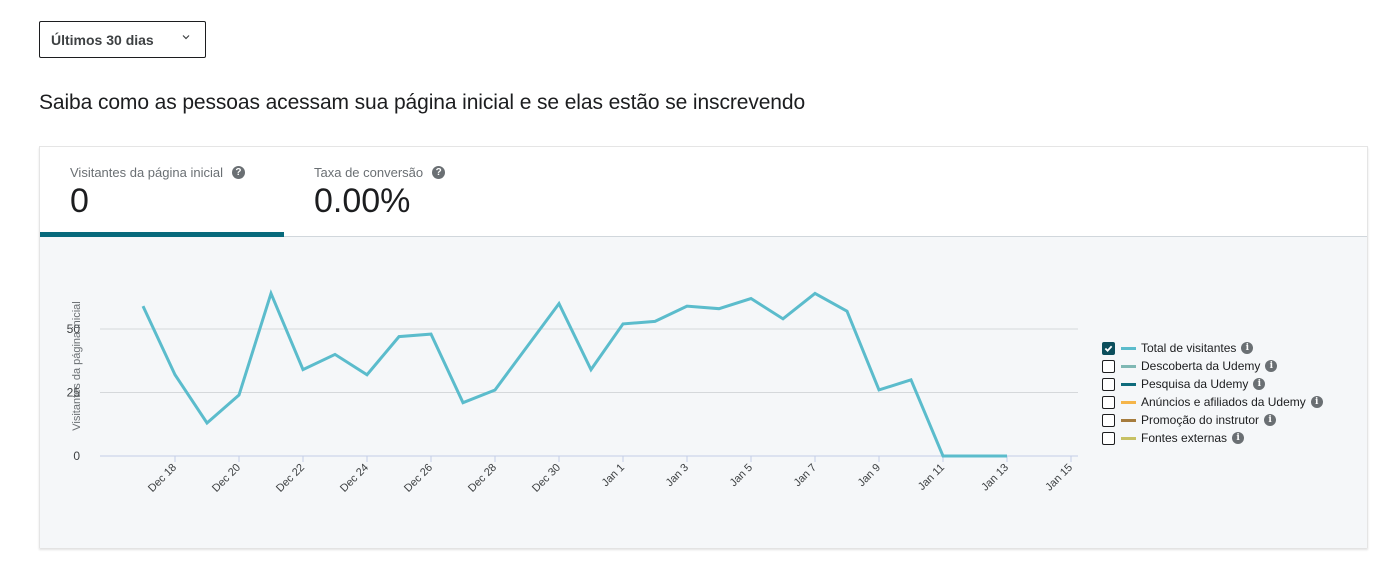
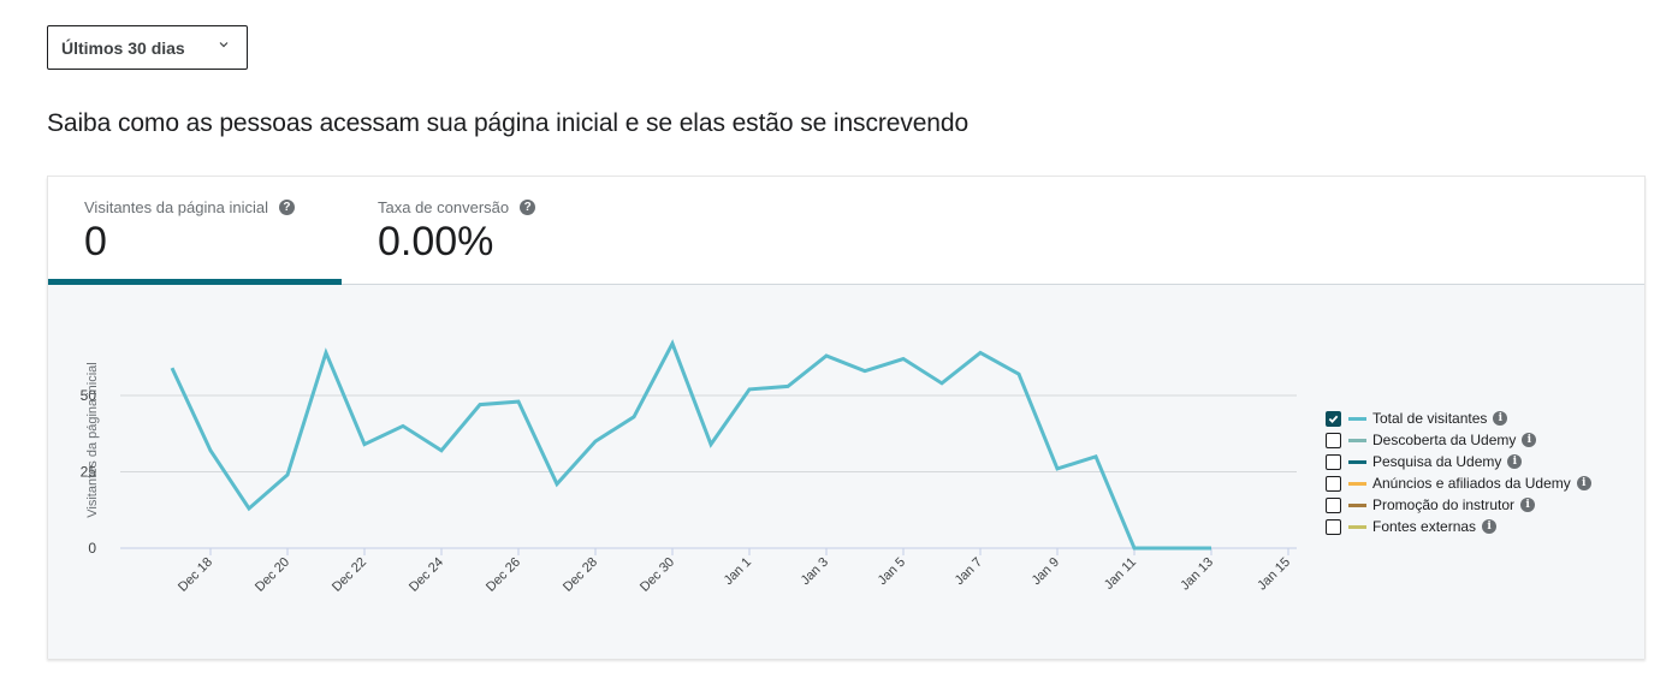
Dec 28: 26 -> 35
Dec 30: 60 -> 67
Jan 3: 59 -> 63
